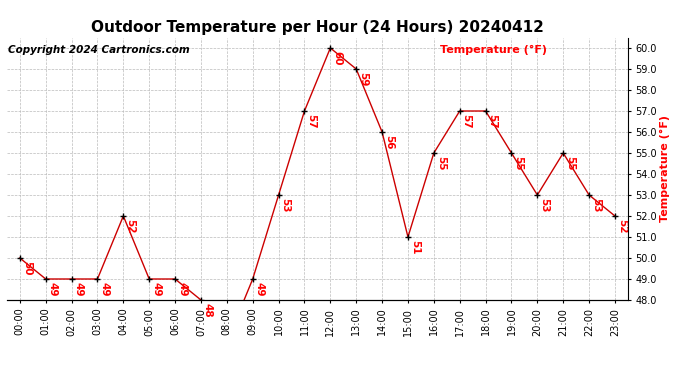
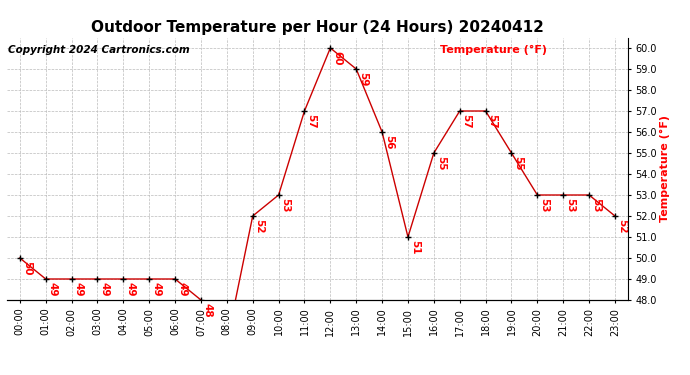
04:00: 52 -> 49
09:00: 49 -> 52
21:00: 55 -> 53
